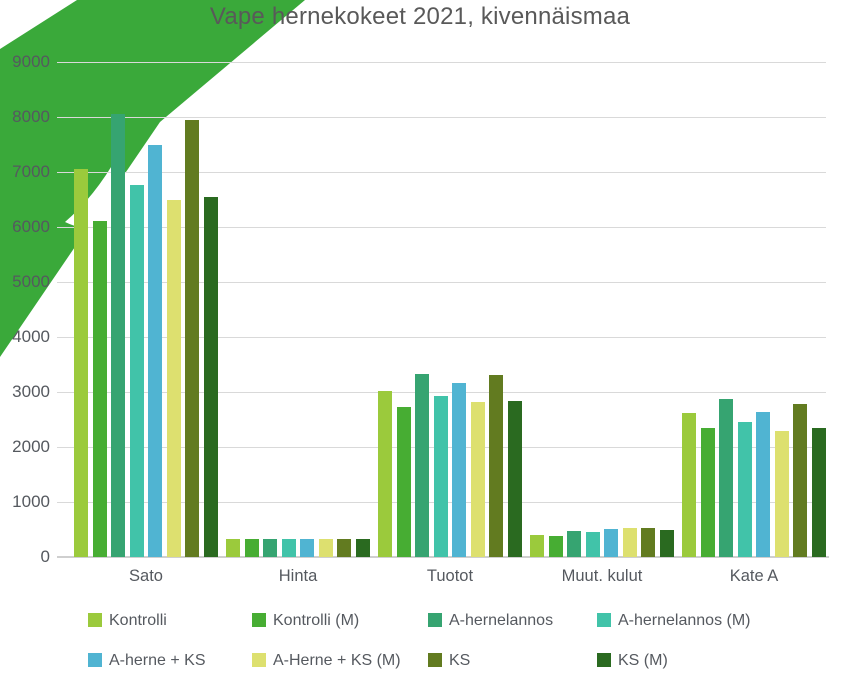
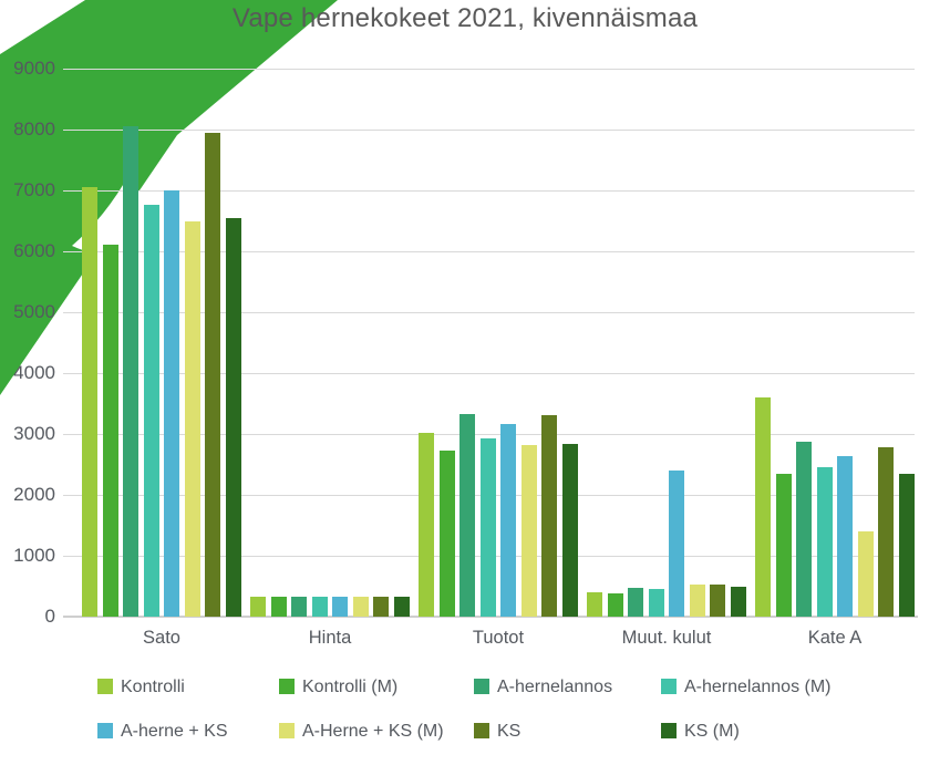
A-herne + KS/Sato: 7500 -> 7000
A-herne + KS/Muut. kulut: 500 -> 2400
Kontrolli/Kate A: 2600 -> 3600
A-Herne + KS (M)/Kate A: 2300 -> 1400
